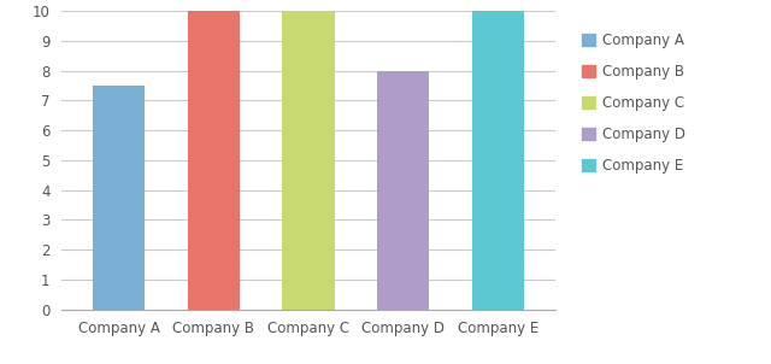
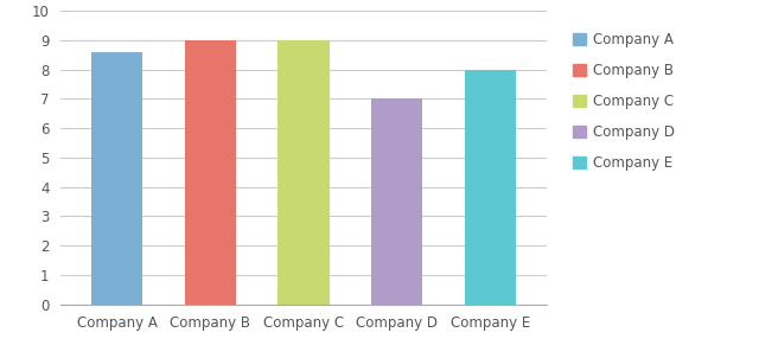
Company A: 7.5 -> 8.6
Company B: 10.0 -> 9.0
Company C: 10.0 -> 9.0
Company D: 8.0 -> 7.0
Company E: 10.0 -> 8.0
